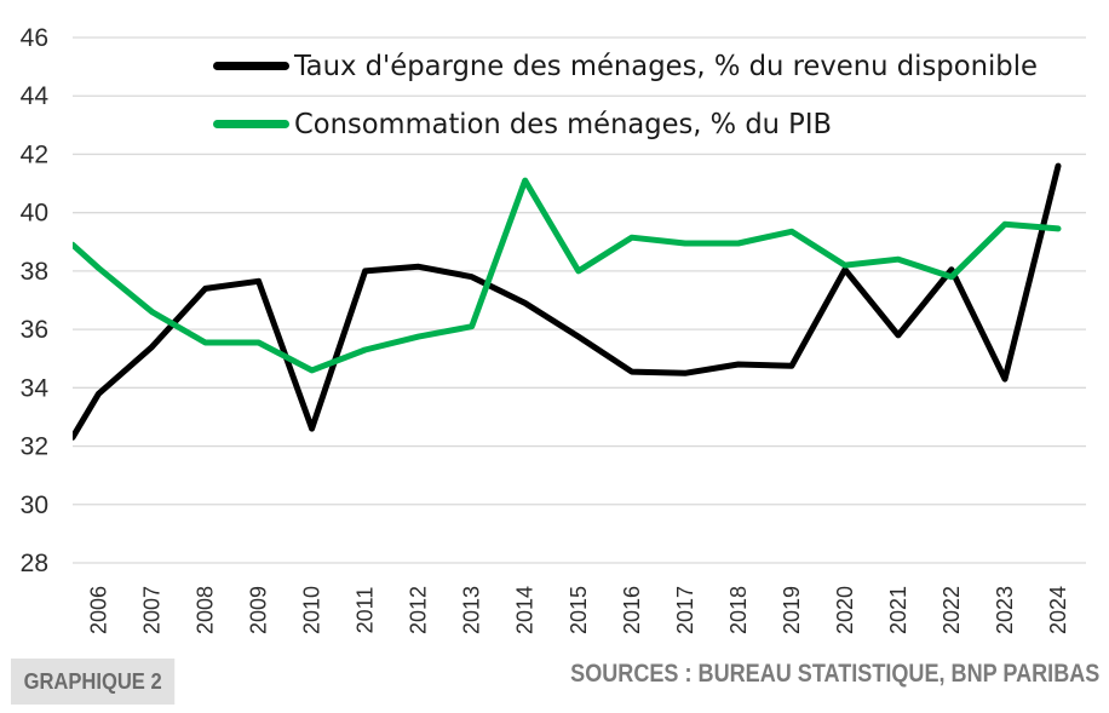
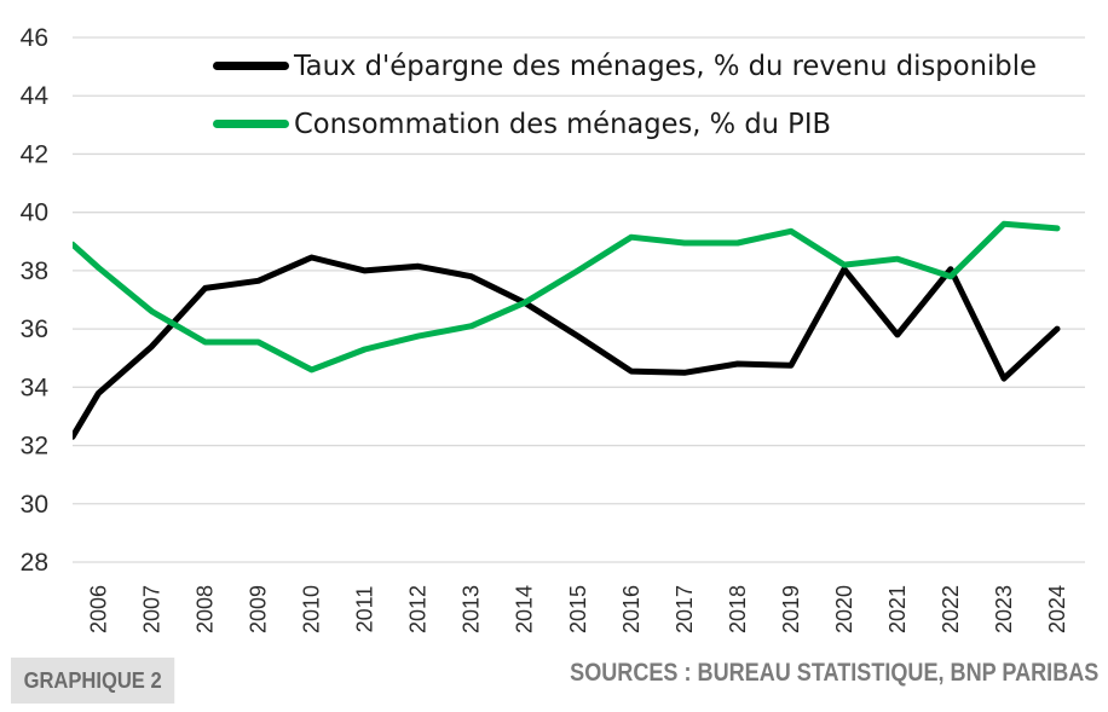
Taux d'épargne des ménages, % du revenu disponible/2010: 32.6 -> 38.5
Consommation des ménages, % du PIB/2014: 41.1 -> 36.9
Taux d'épargne des ménages, % du revenu disponible/2024: 41.6 -> 36.0
